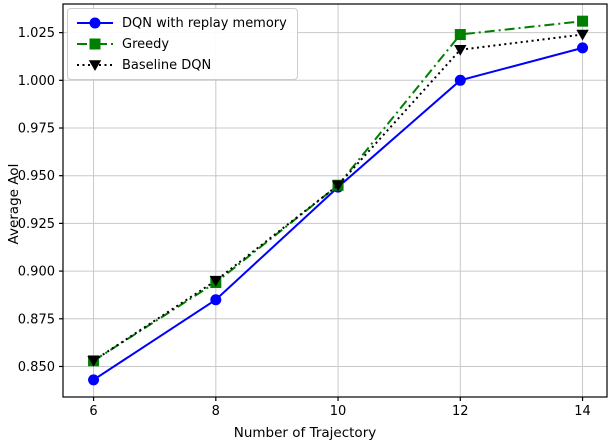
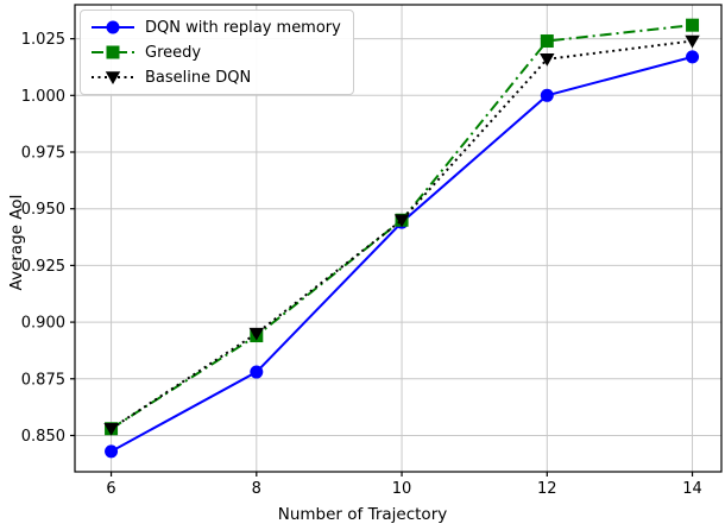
DQN with replay memory/8: 0.885 -> 0.878
